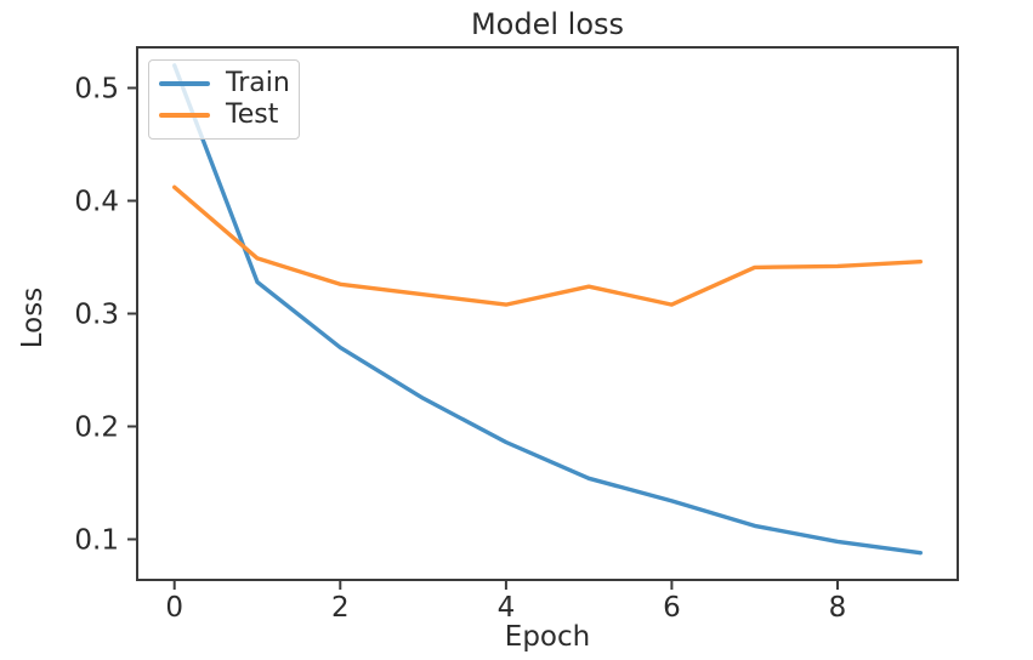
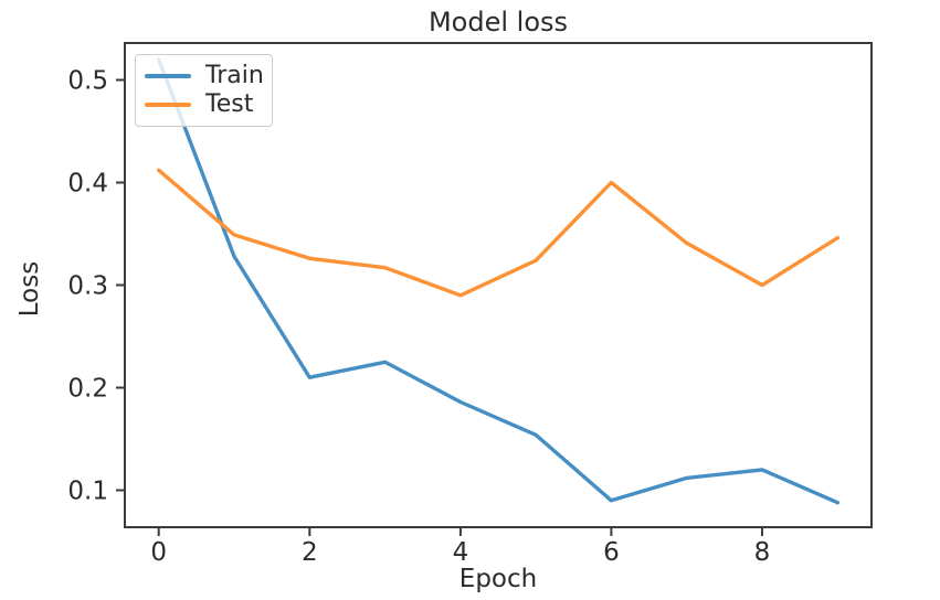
Train/2: 0.27 -> 0.21
Test/4: 0.31 -> 0.29
Train/6: 0.13 -> 0.09
Test/6: 0.31 -> 0.40
Train/8: 0.10 -> 0.12
Test/8: 0.34 -> 0.30
